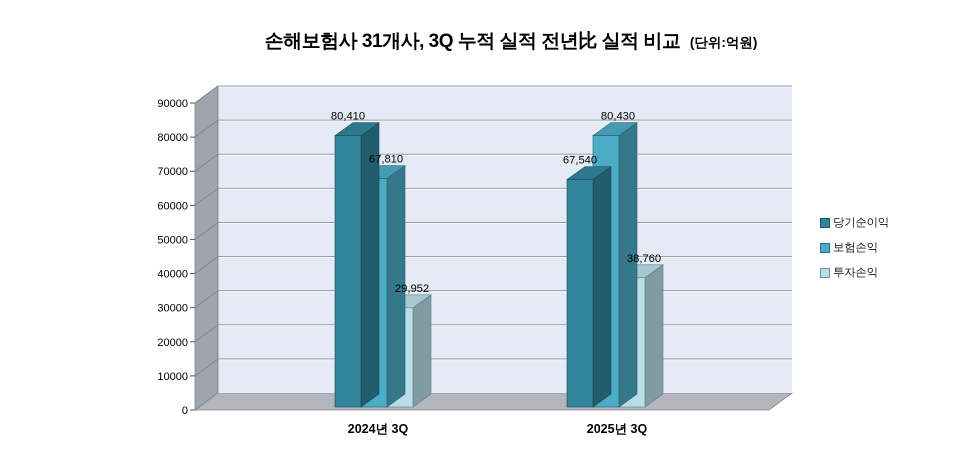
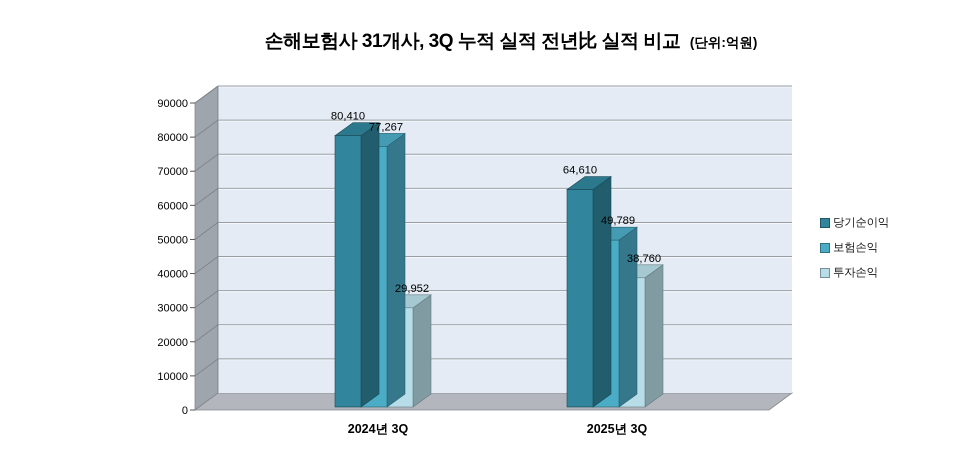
보험손익/2024년 3Q: 67,810 -> 77,267
당기순이익/2025년 3Q: 67,540 -> 64,610
보험손익/2025년 3Q: 80,430 -> 49,789
